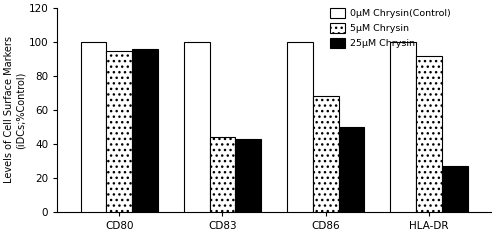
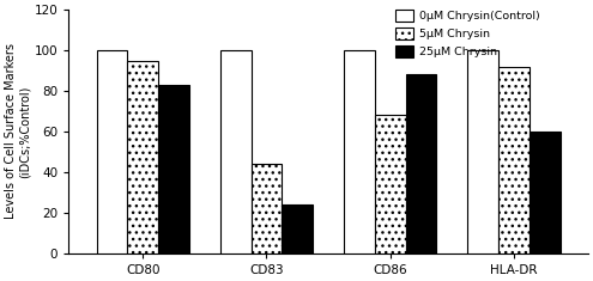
25μM Chrysin/CD80: 96 -> 83
25μM Chrysin/CD83: 43 -> 24
25μM Chrysin/CD86: 50 -> 88
25μM Chrysin/HLA-DR: 27 -> 60
